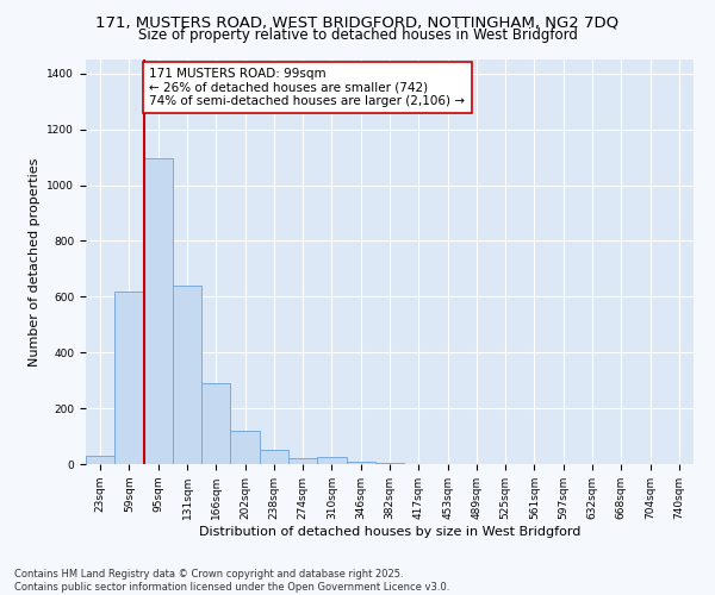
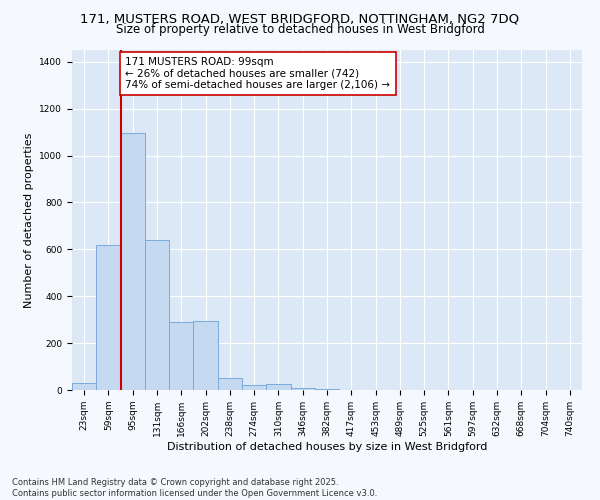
202sqm: 120 -> 295
